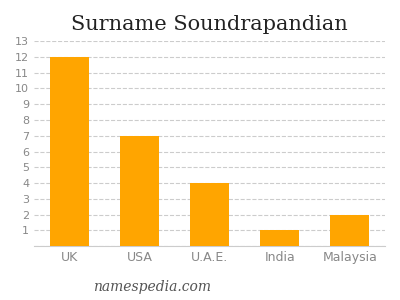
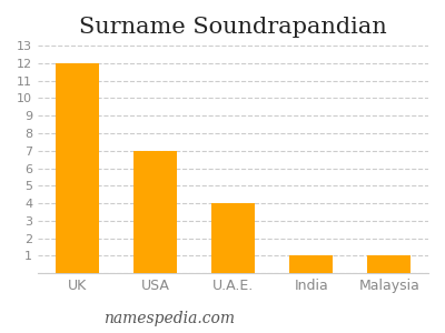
Malaysia: 2 -> 1
